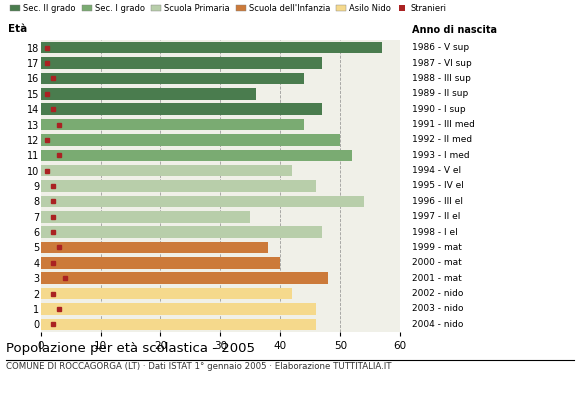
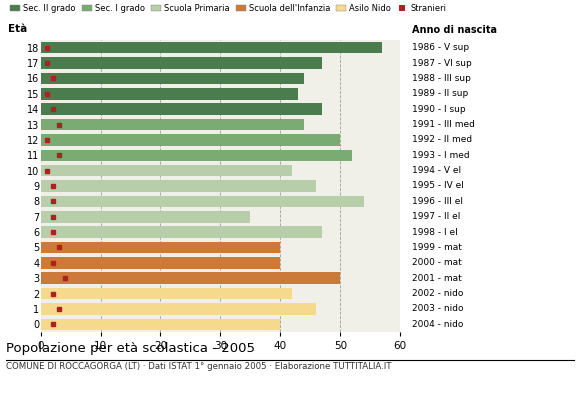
15: 36 -> 43
5: 38 -> 40
3: 48 -> 50
0: 46 -> 40
